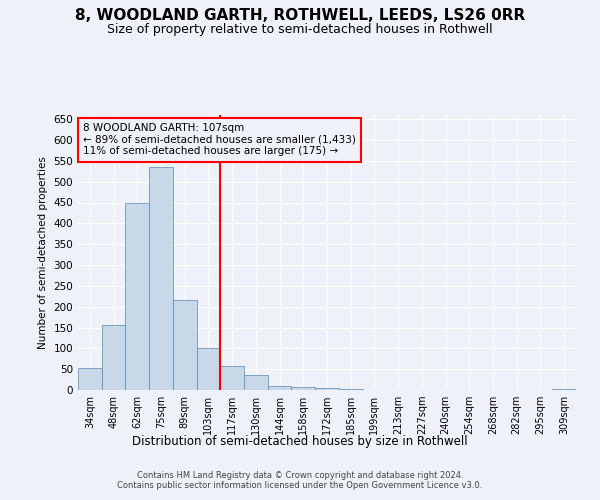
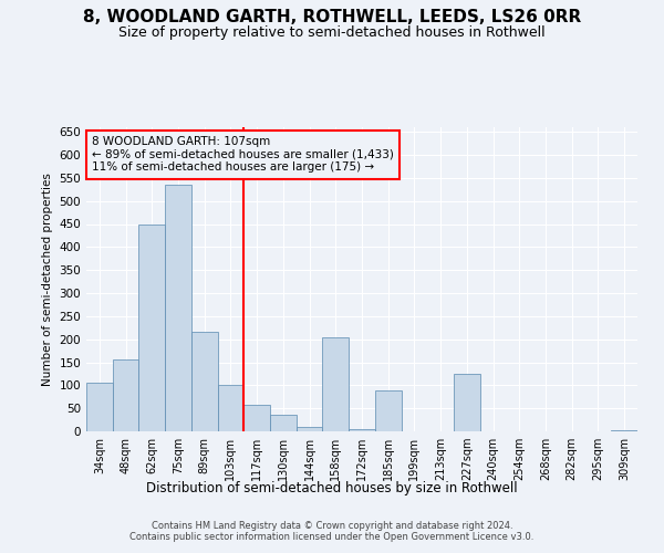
34sqm: 52 -> 105
158sqm: 7 -> 205
185sqm: 2 -> 90
227sqm: 1 -> 125
